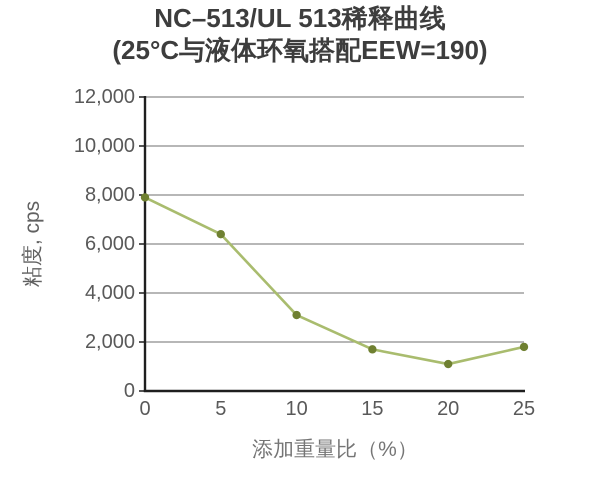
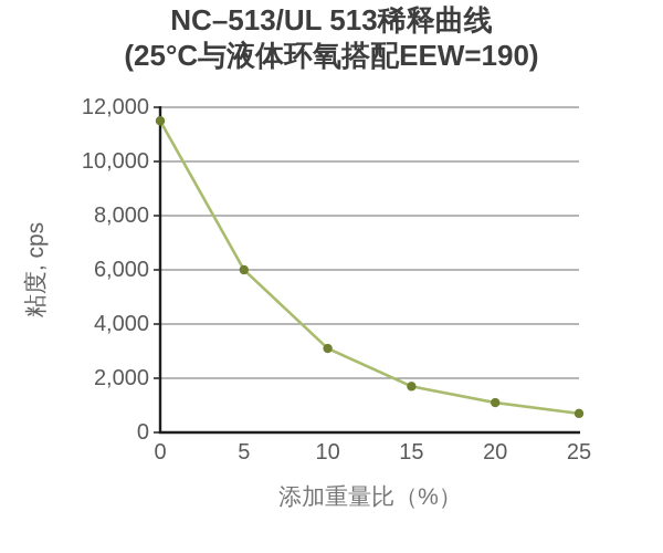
0: 7900 -> 11500
5: 6400 -> 6000
25: 1800 -> 700
